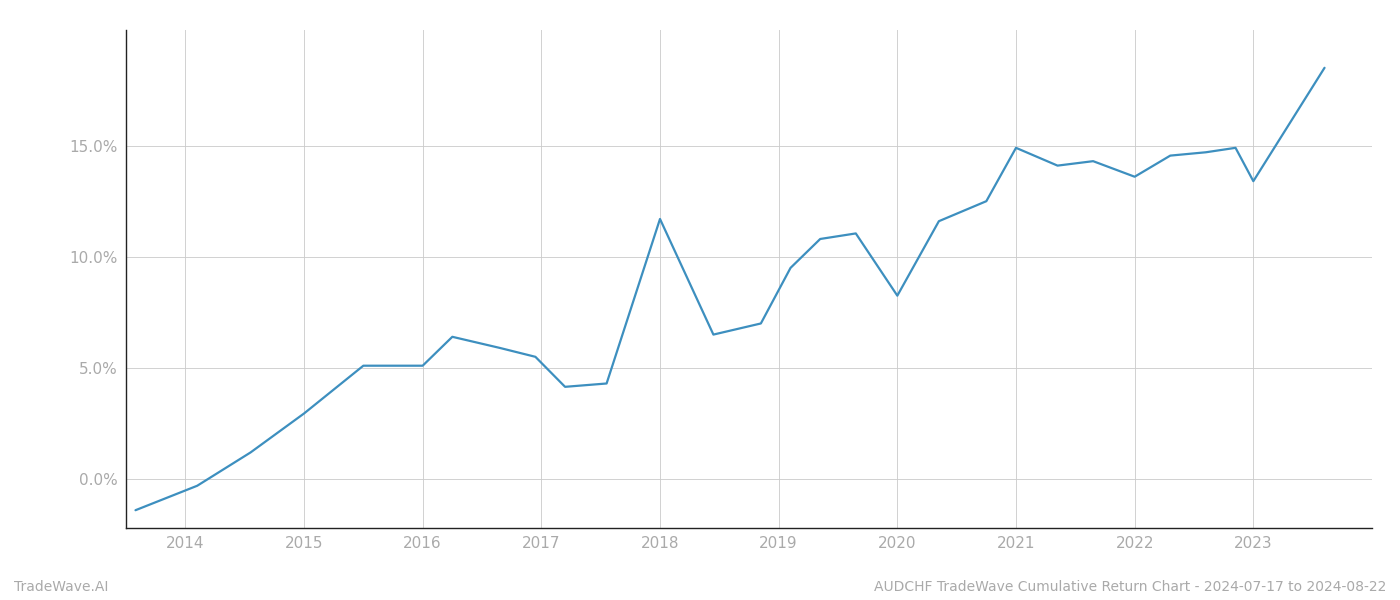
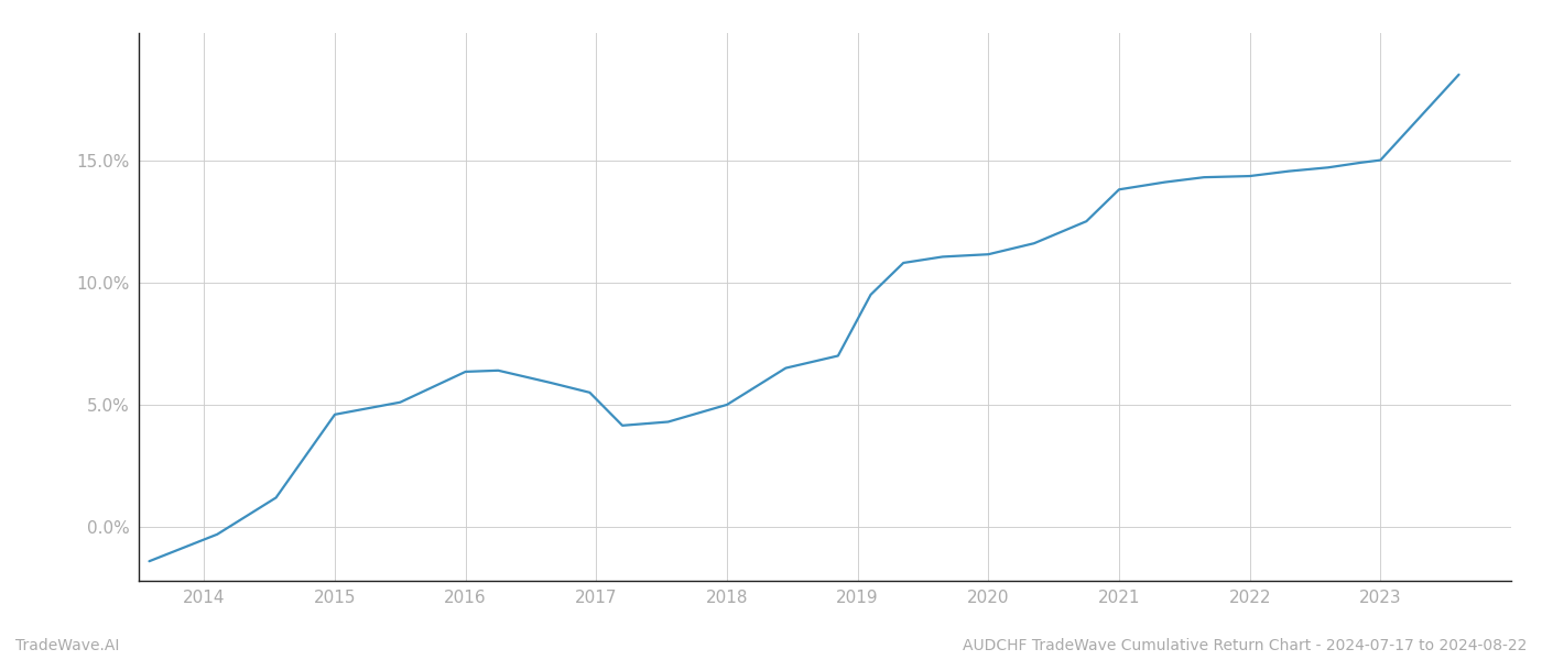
2015: 2.95% -> 4.60%
2016: 5.10% -> 6.35%
2018: 11.70% -> 5.00%
2020: 8.25% -> 11.15%
2021: 14.90% -> 13.80%
2022: 13.60% -> 14.35%
2023: 13.40% -> 15.00%
